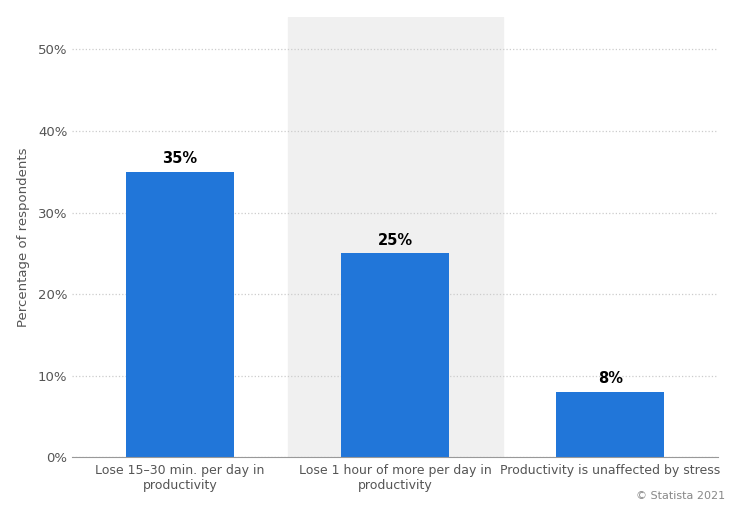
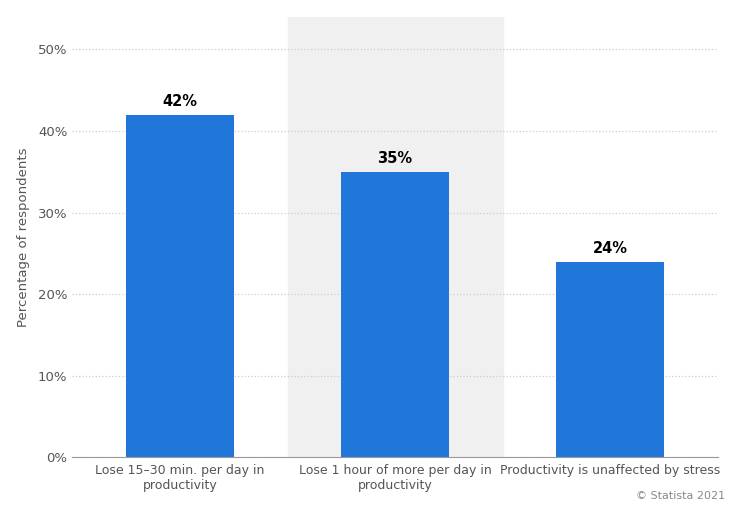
Lose 15–30 min. per day in productivity: 35% -> 42%
Lose 1 hour of more per day in productivity: 25% -> 35%
Productivity is unaffected by stress: 8% -> 24%
